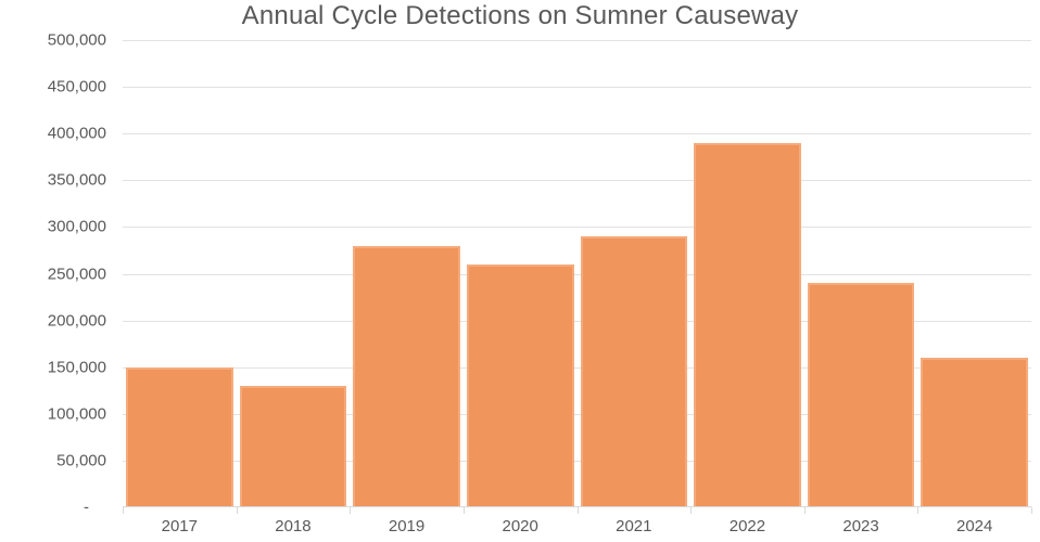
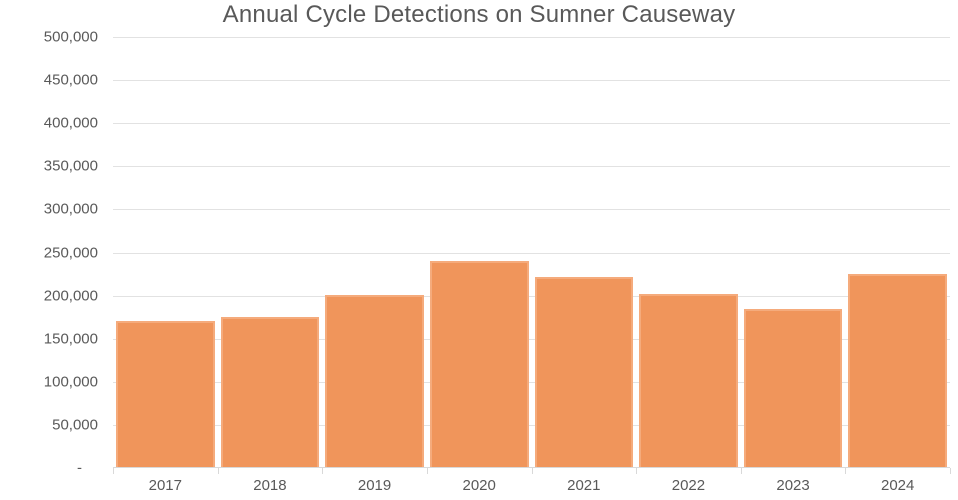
2017: 150000 -> 170000
2018: 130000 -> 180000
2019: 280000 -> 200000
2020: 260000 -> 240000
2021: 290000 -> 220000
2022: 390000 -> 200000
2023: 240000 -> 180000
2024: 160000 -> 220000
